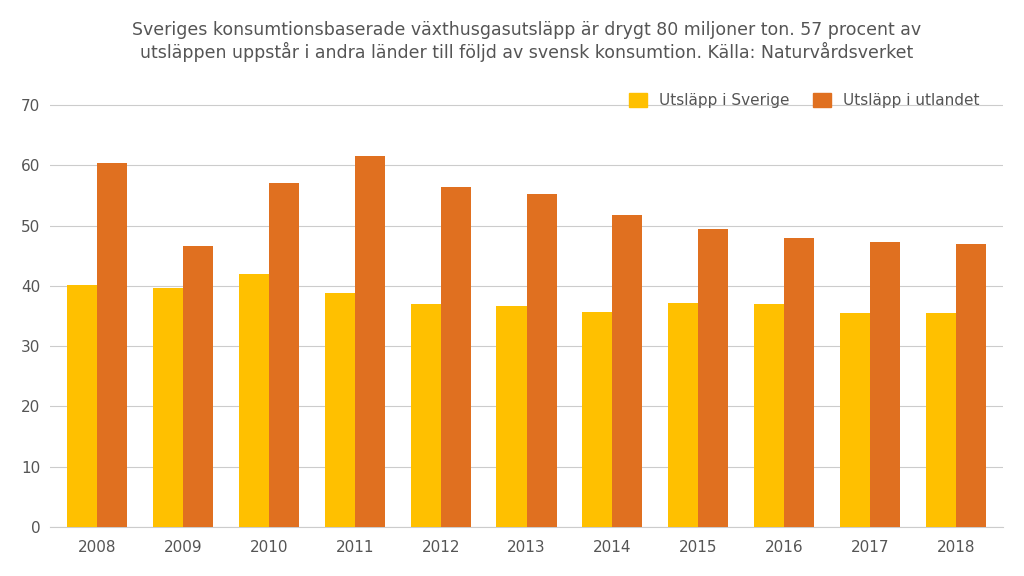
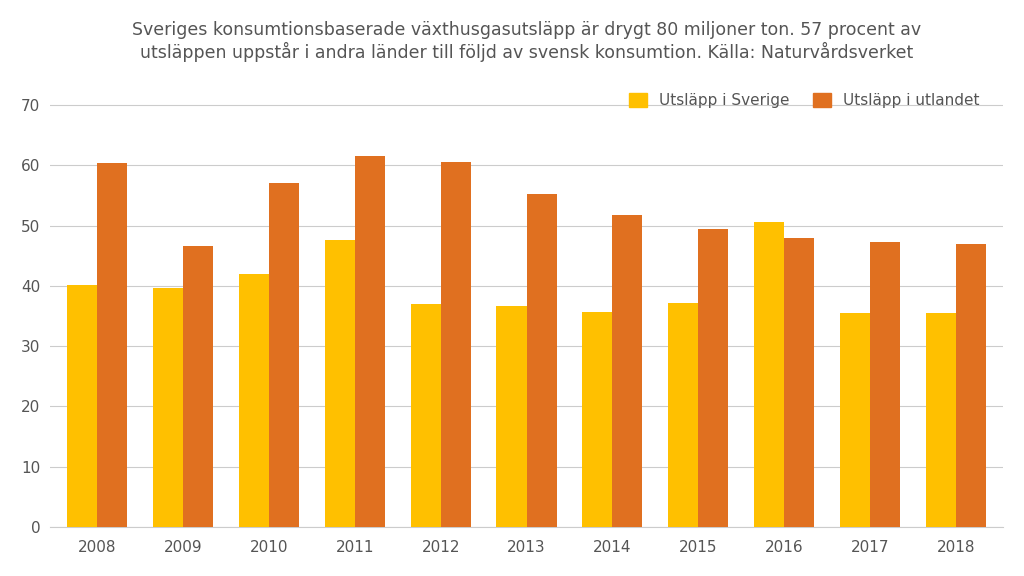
Utsläpp i Sverige/2011: 38.8 -> 47.6
Utsläpp i utlandet/2012: 56.4 -> 60.6
Utsläpp i Sverige/2016: 37.0 -> 50.6
